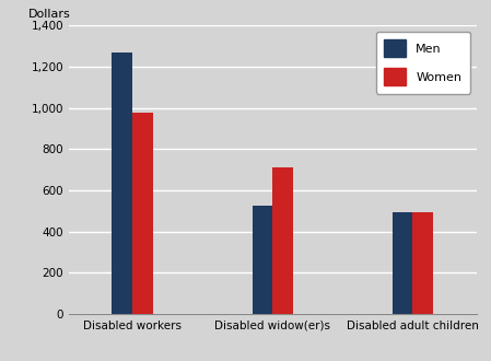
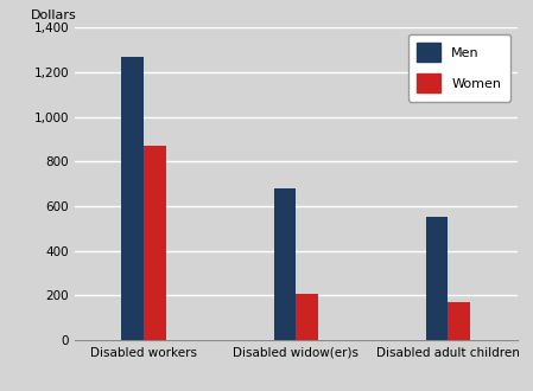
Women/Disabled workers: 980 -> 870
Men/Disabled widow(er)s: 520 -> 680
Women/Disabled widow(er)s: 710 -> 210
Men/Disabled adult children: 500 -> 550
Women/Disabled adult children: 500 -> 170
